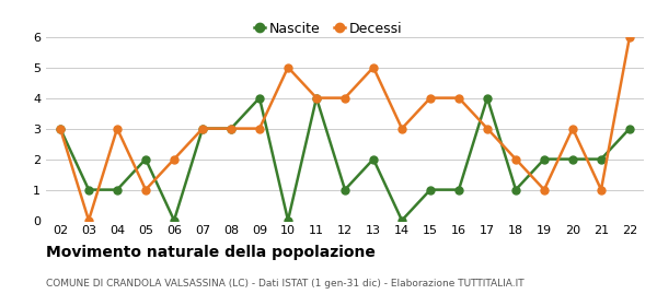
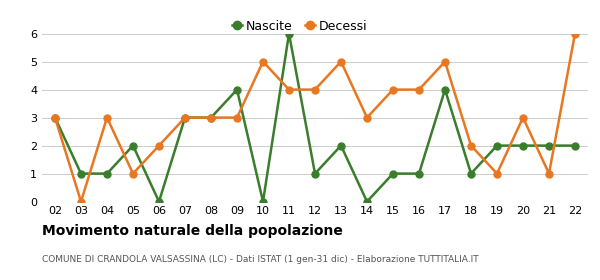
Nascite/11: 4 -> 6
Decessi/17: 3 -> 5
Nascite/22: 3 -> 2
